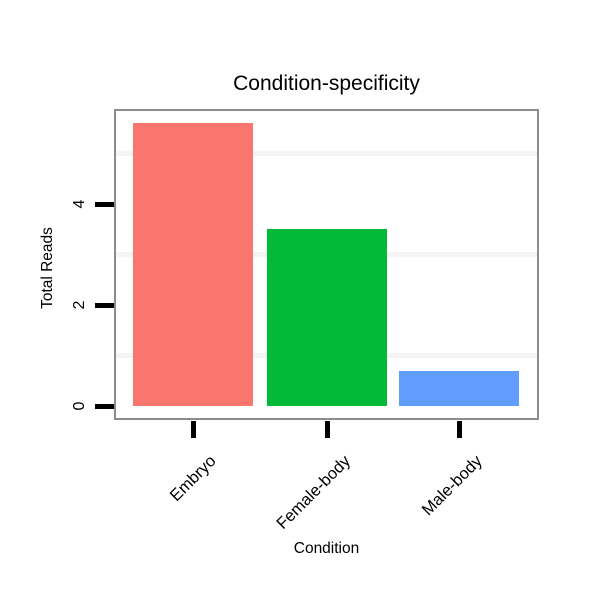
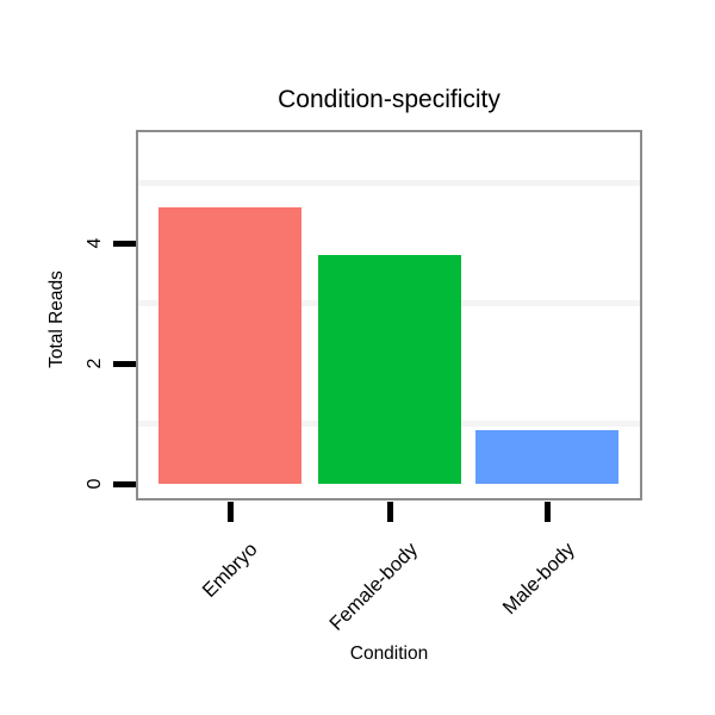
Embryo: 5.6 -> 4.6
Female-body: 3.5 -> 3.8
Male-body: 0.7 -> 0.9
